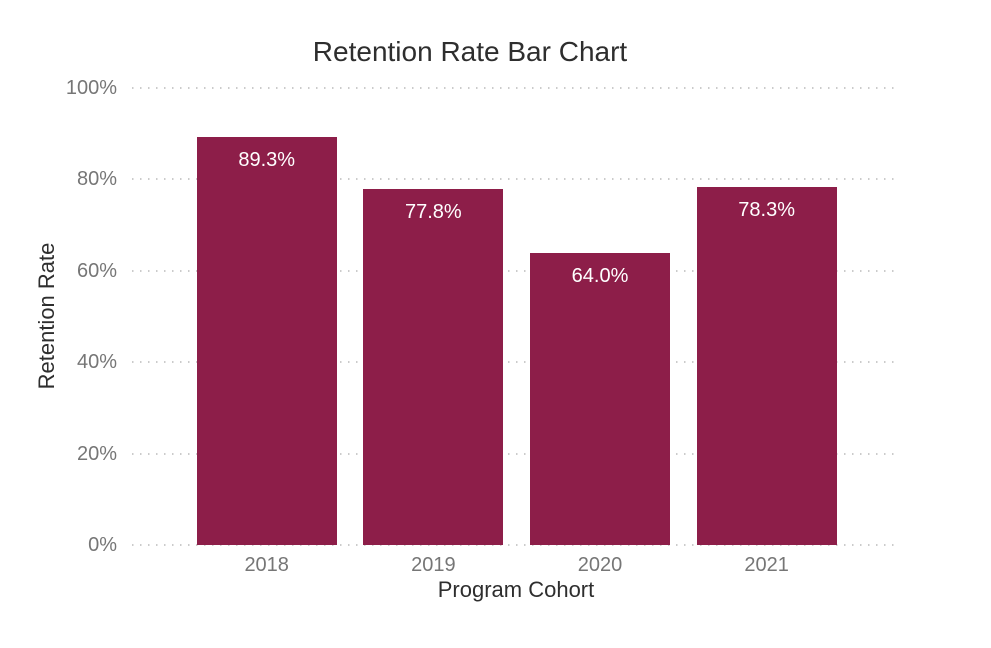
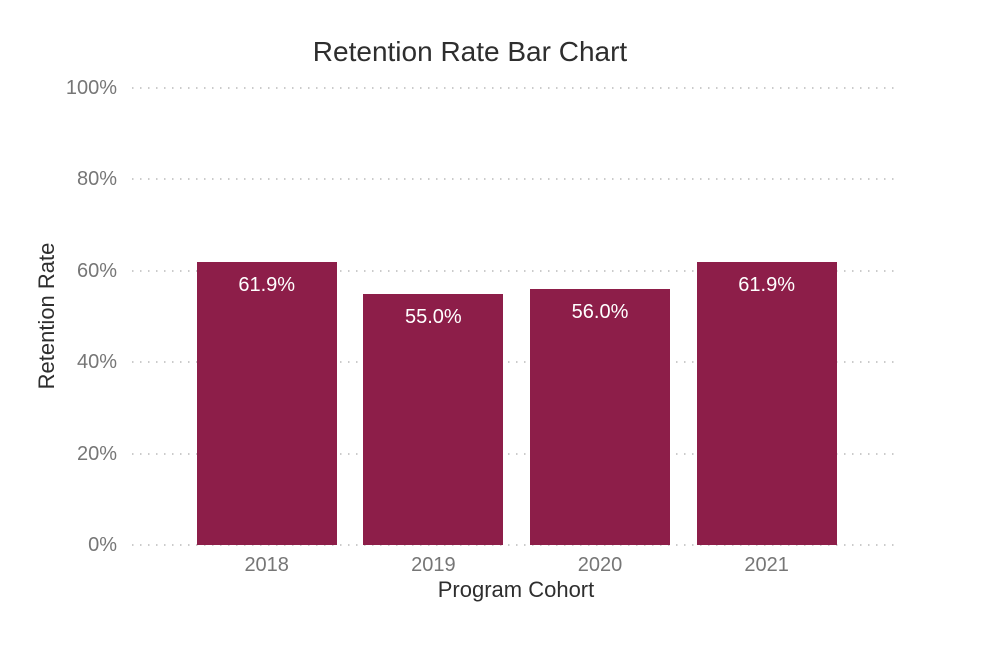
2018: 89.3% -> 61.9%
2019: 77.8% -> 55.0%
2020: 64.0% -> 56.0%
2021: 78.3% -> 61.9%
